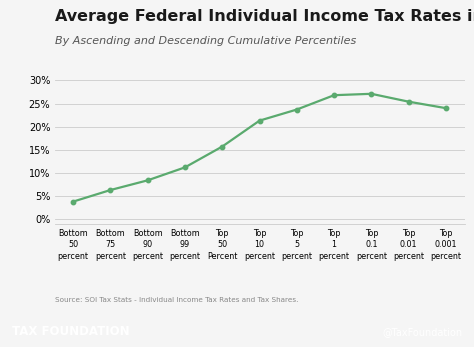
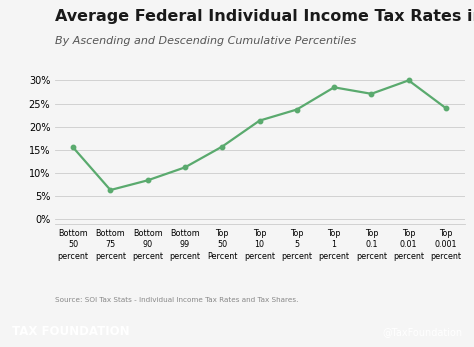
Bottom 50 percent: 3.8% -> 15.5%
Top 1 percent: 26.8% -> 28.5%
Top 0.01 percent: 25.4% -> 30.0%
